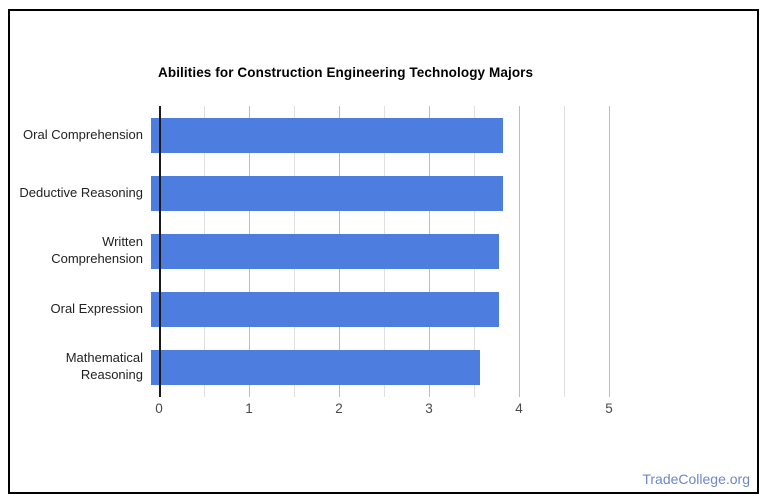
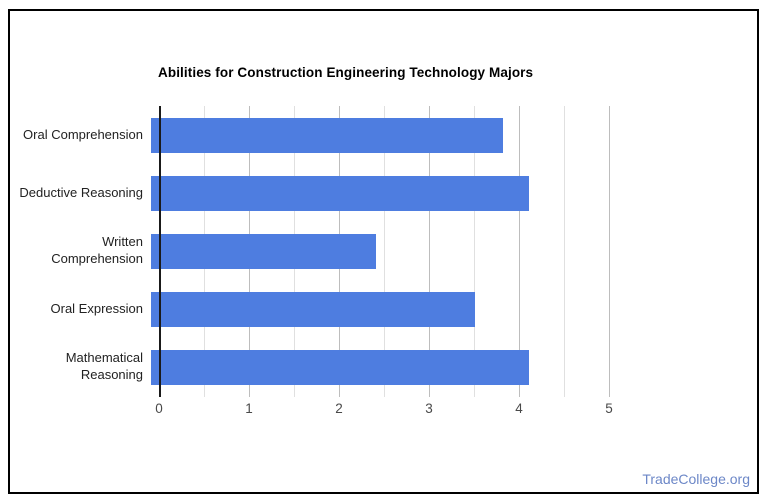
Deductive Reasoning: 3.9 -> 4.2
Written Comprehension: 3.9 -> 2.5
Oral Expression: 3.9 -> 3.6
Mathematical Reasoning: 3.7 -> 4.2
